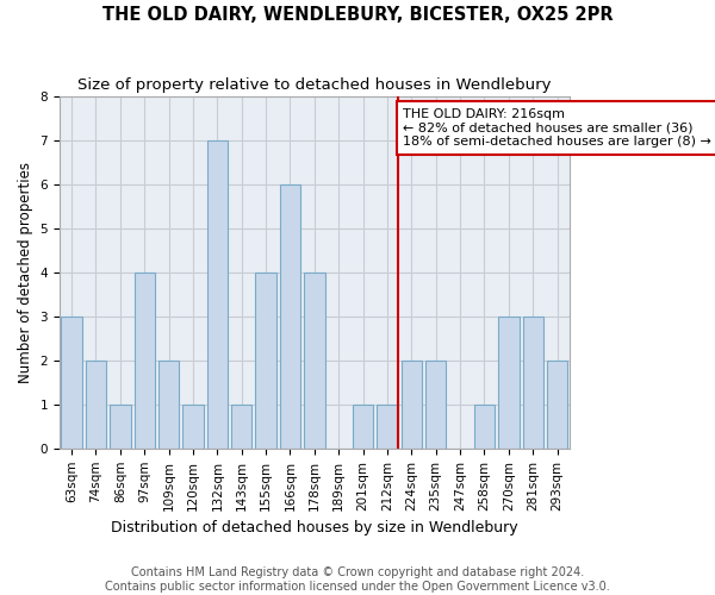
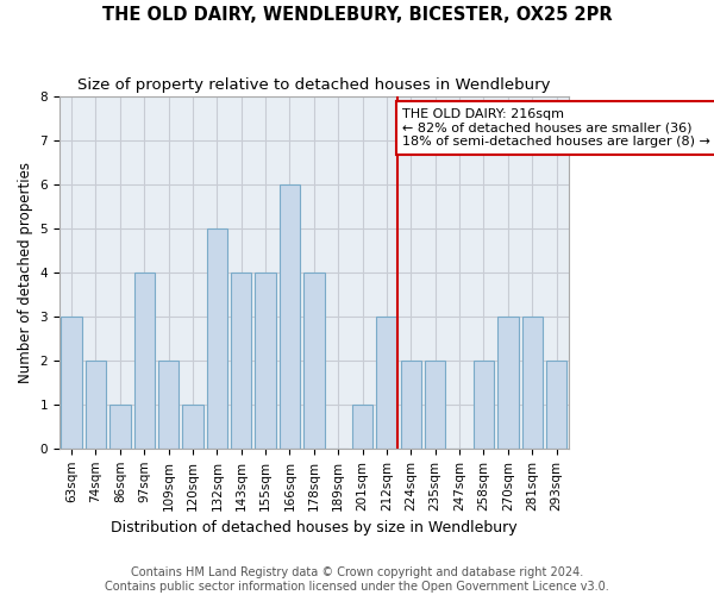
132sqm: 7 -> 5
143sqm: 1 -> 4
212sqm: 1 -> 3
258sqm: 1 -> 2
